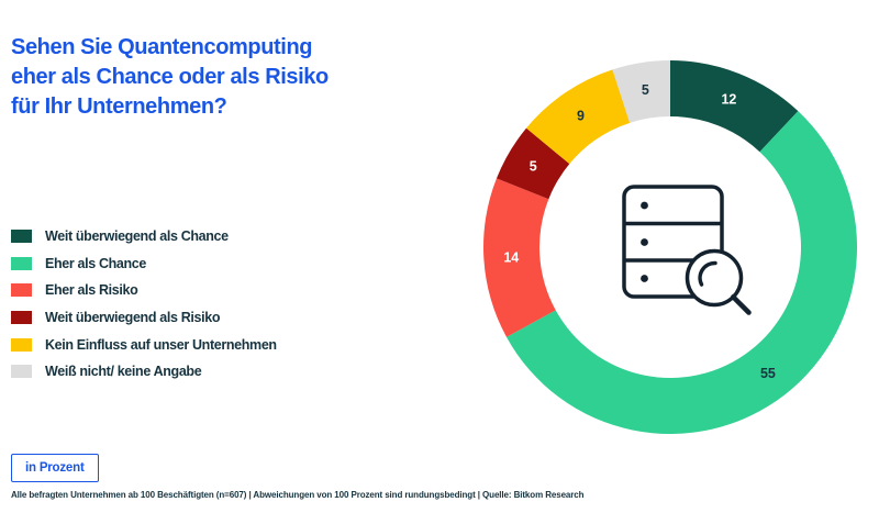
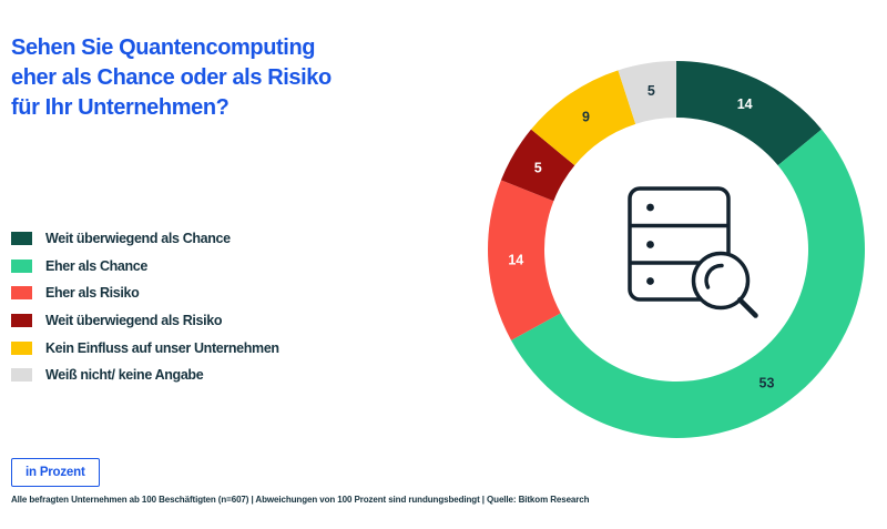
Weit überwiegend als Chance: 12 -> 14
Eher als Chance: 55 -> 53
